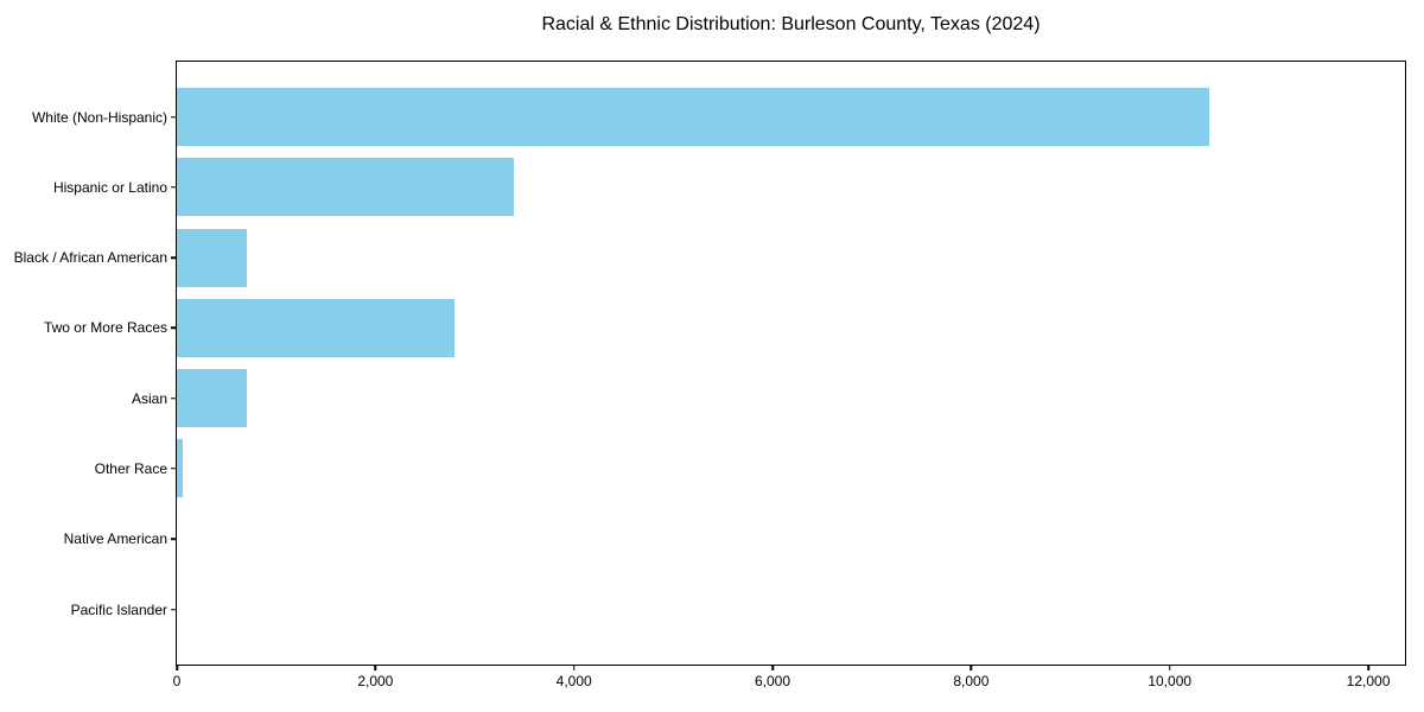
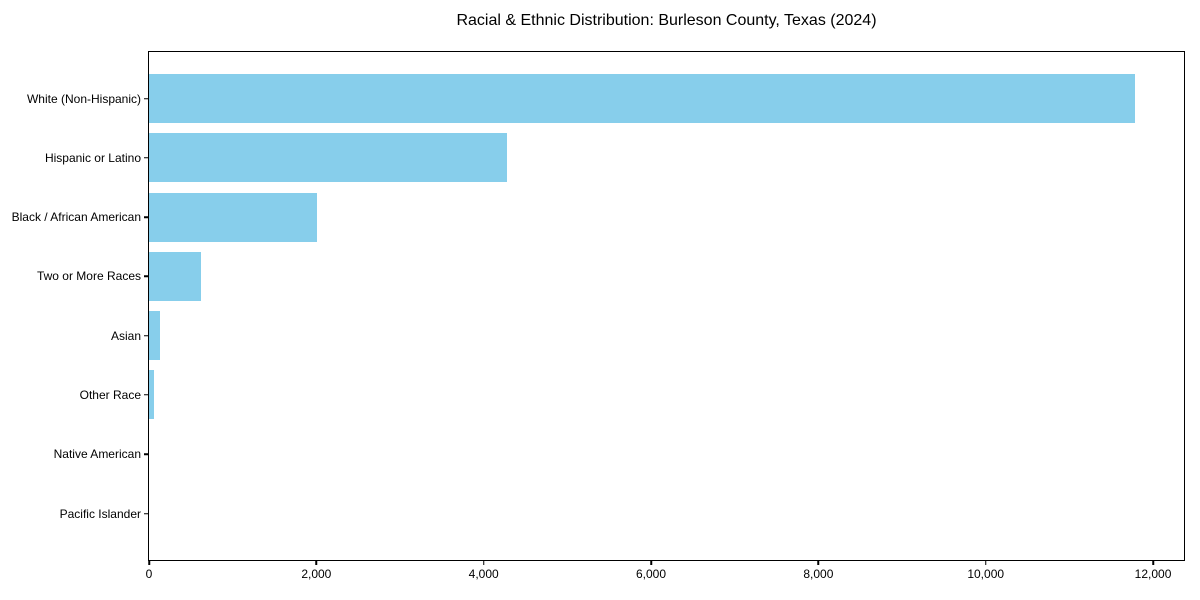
White (Non-Hispanic): 10400 -> 11800
Hispanic or Latino: 3400 -> 4300
Black / African American: 700 -> 2000
Two or More Races: 2800 -> 600
Asian: 700 -> 100
